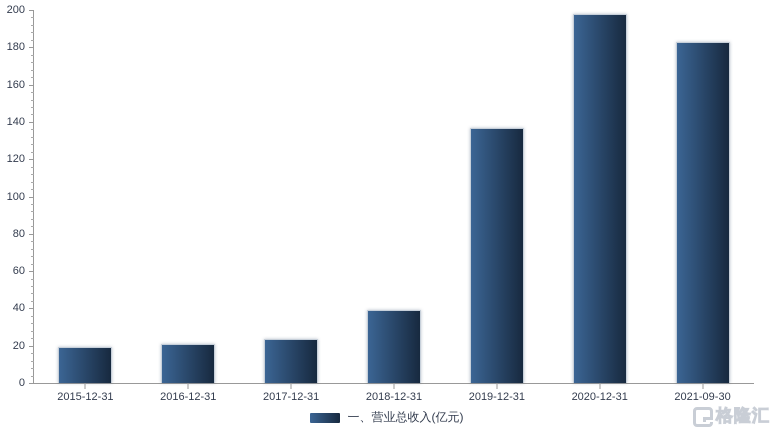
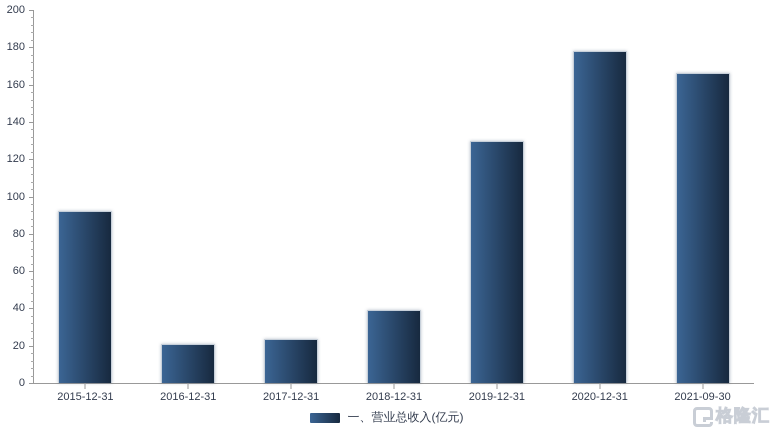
2015-12-31: 20 -> 92
2019-12-31: 136 -> 130
2020-12-31: 198 -> 178
2021-09-30: 183 -> 166
